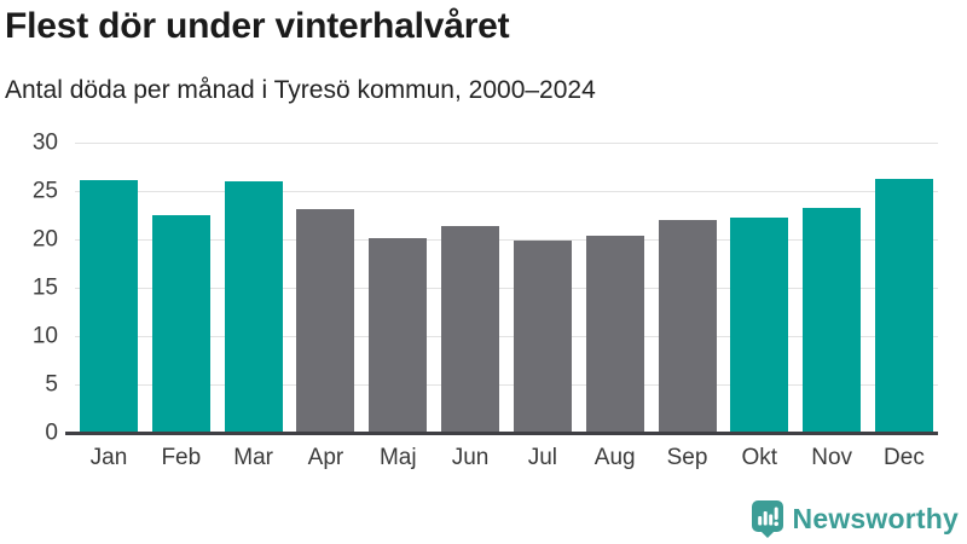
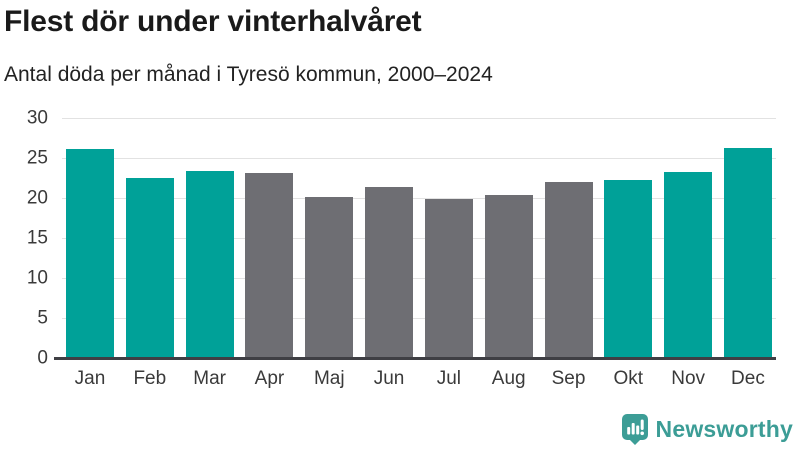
Mar: 26 -> 23
